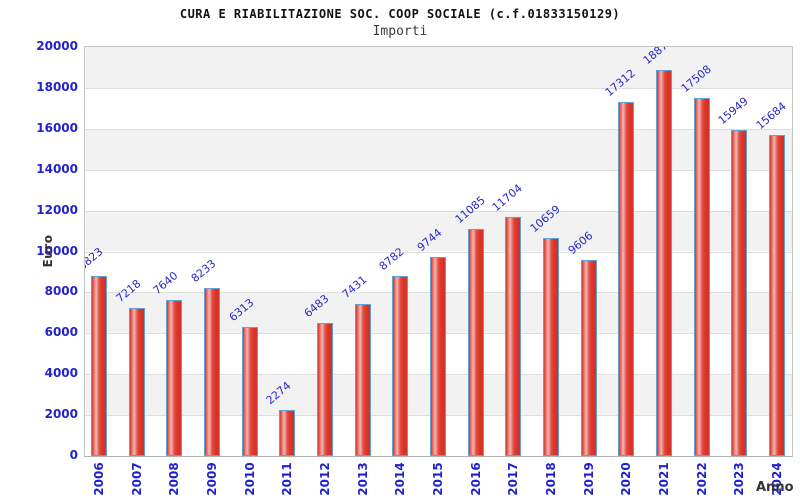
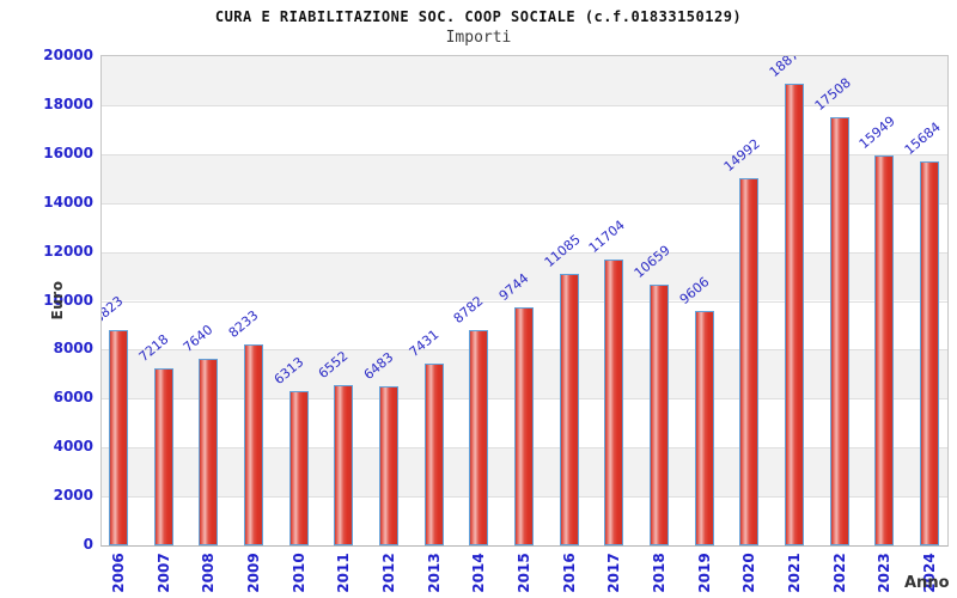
2011: 2274 -> 6552
2020: 17312 -> 14992
